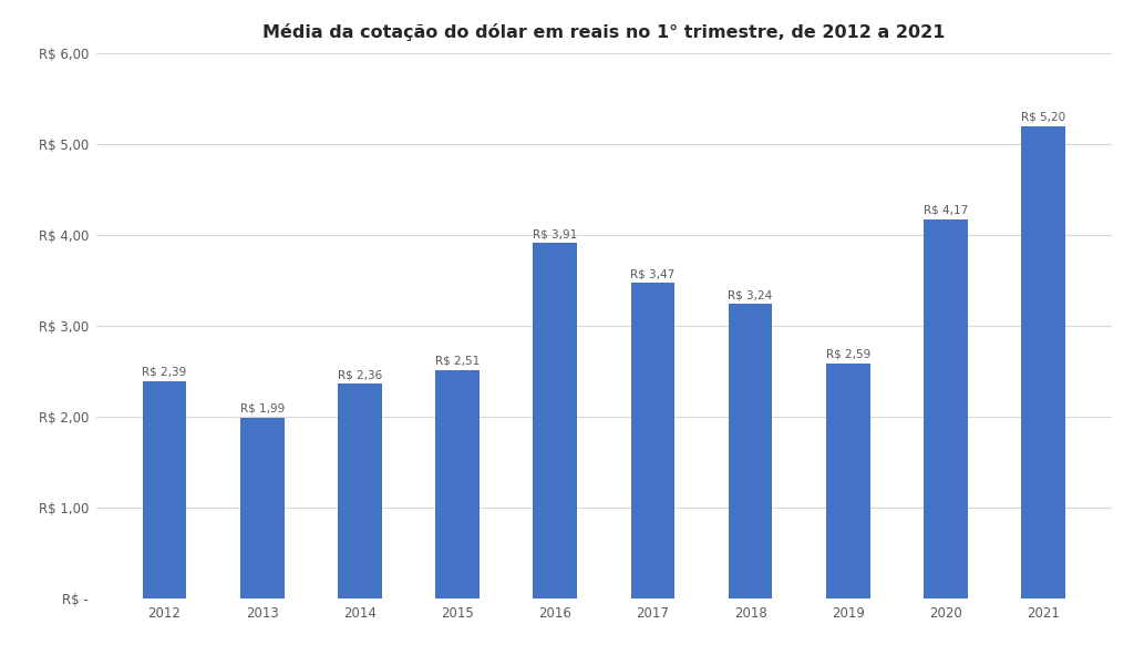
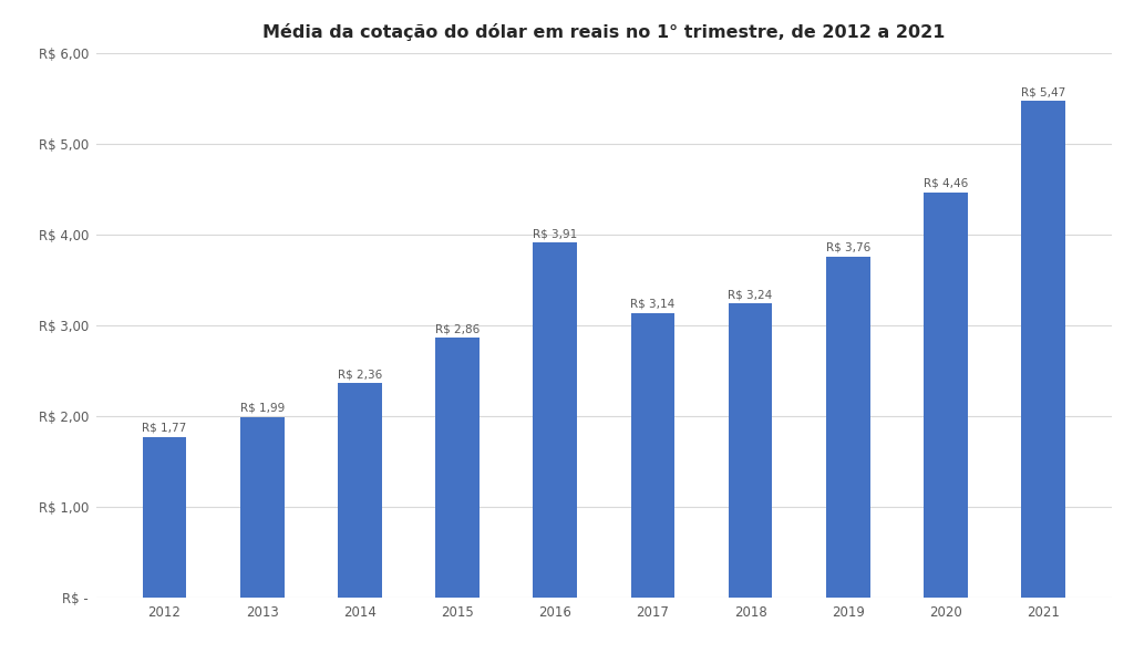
2012: 2,39 -> 1,77
2015: 2,51 -> 2,86
2017: 3,47 -> 3,14
2019: 2,59 -> 3,76
2020: 4,17 -> 4,46
2021: 5,20 -> 5,47
